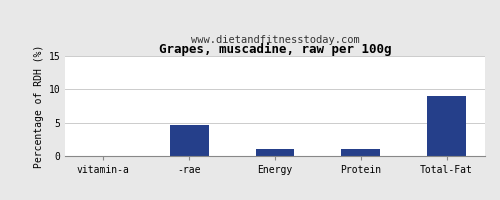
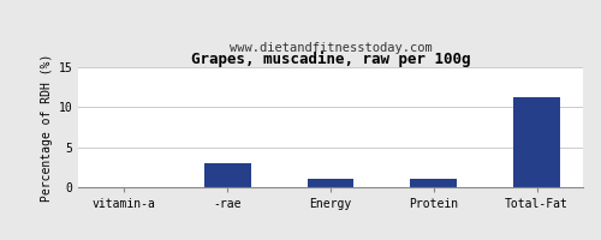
-rae: 4.6 -> 3.0
Total-Fat: 9.0 -> 11.3
